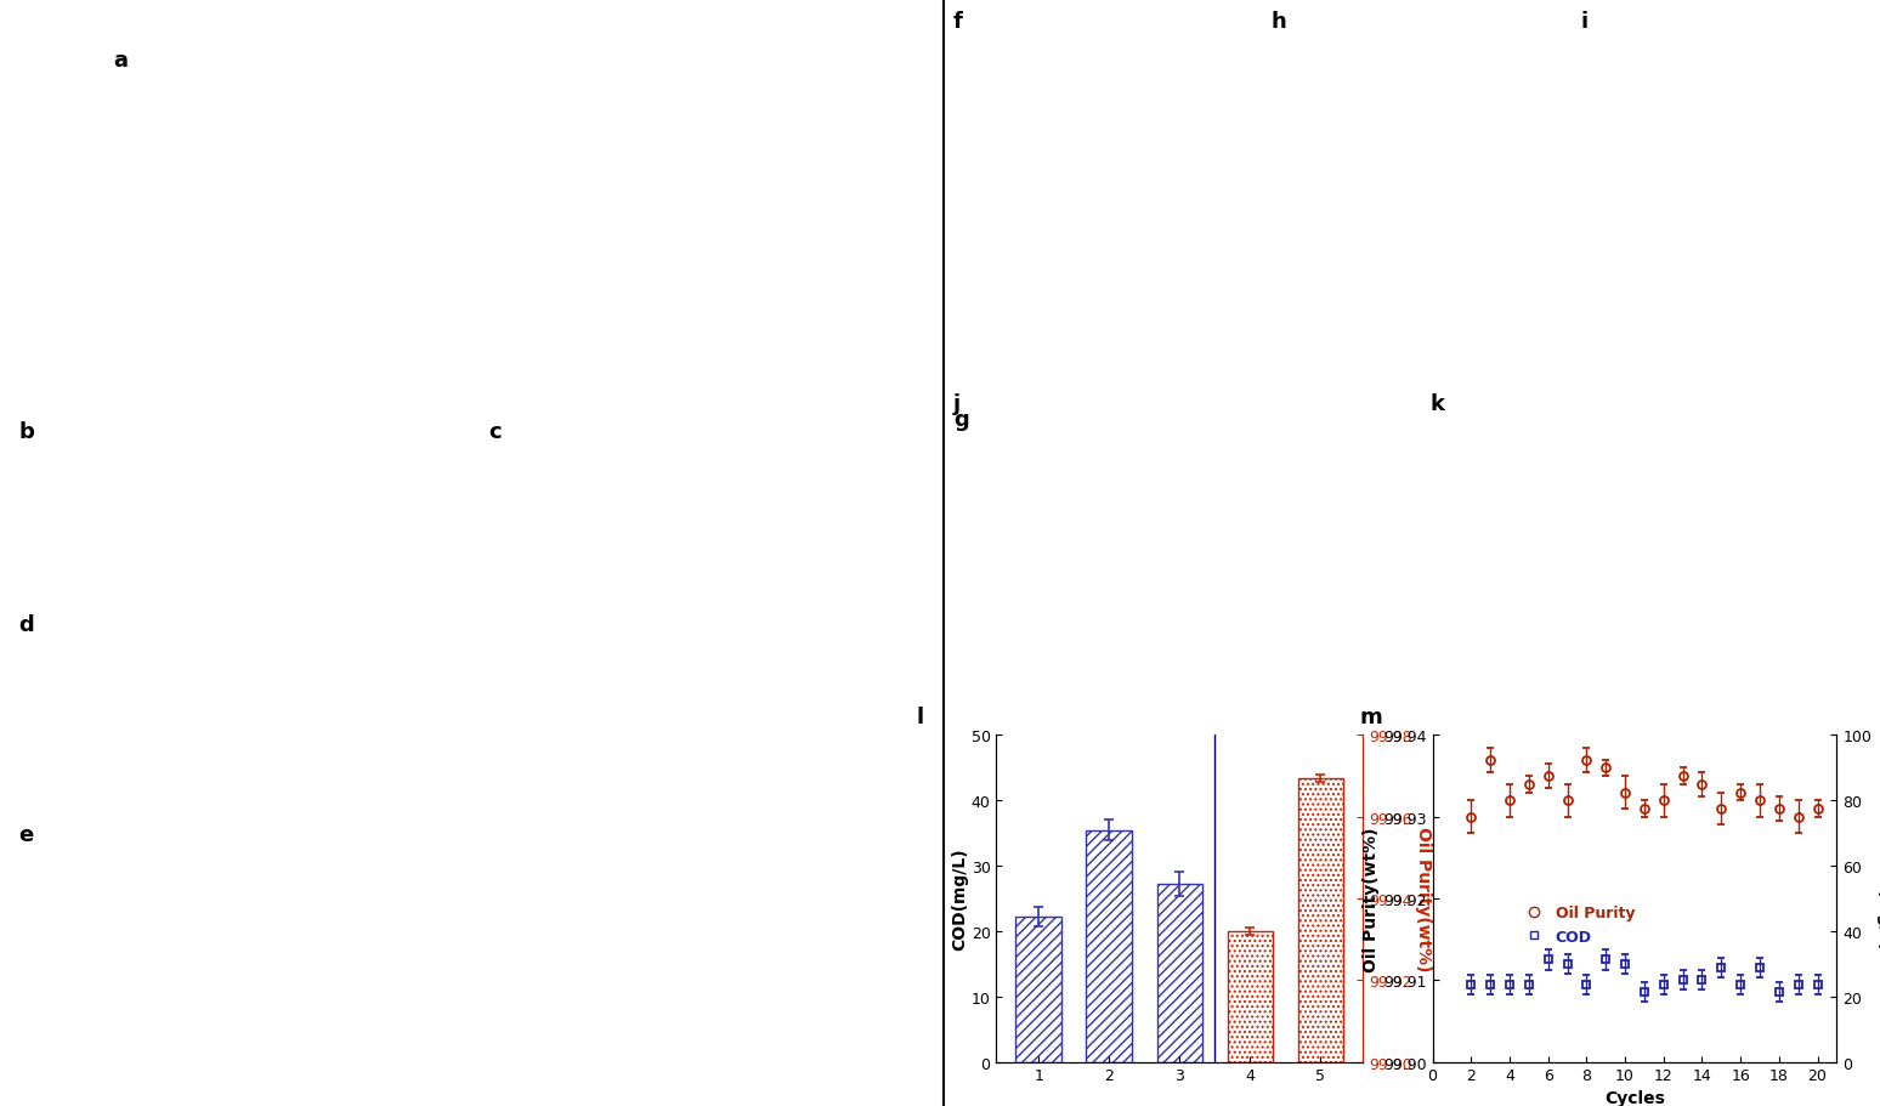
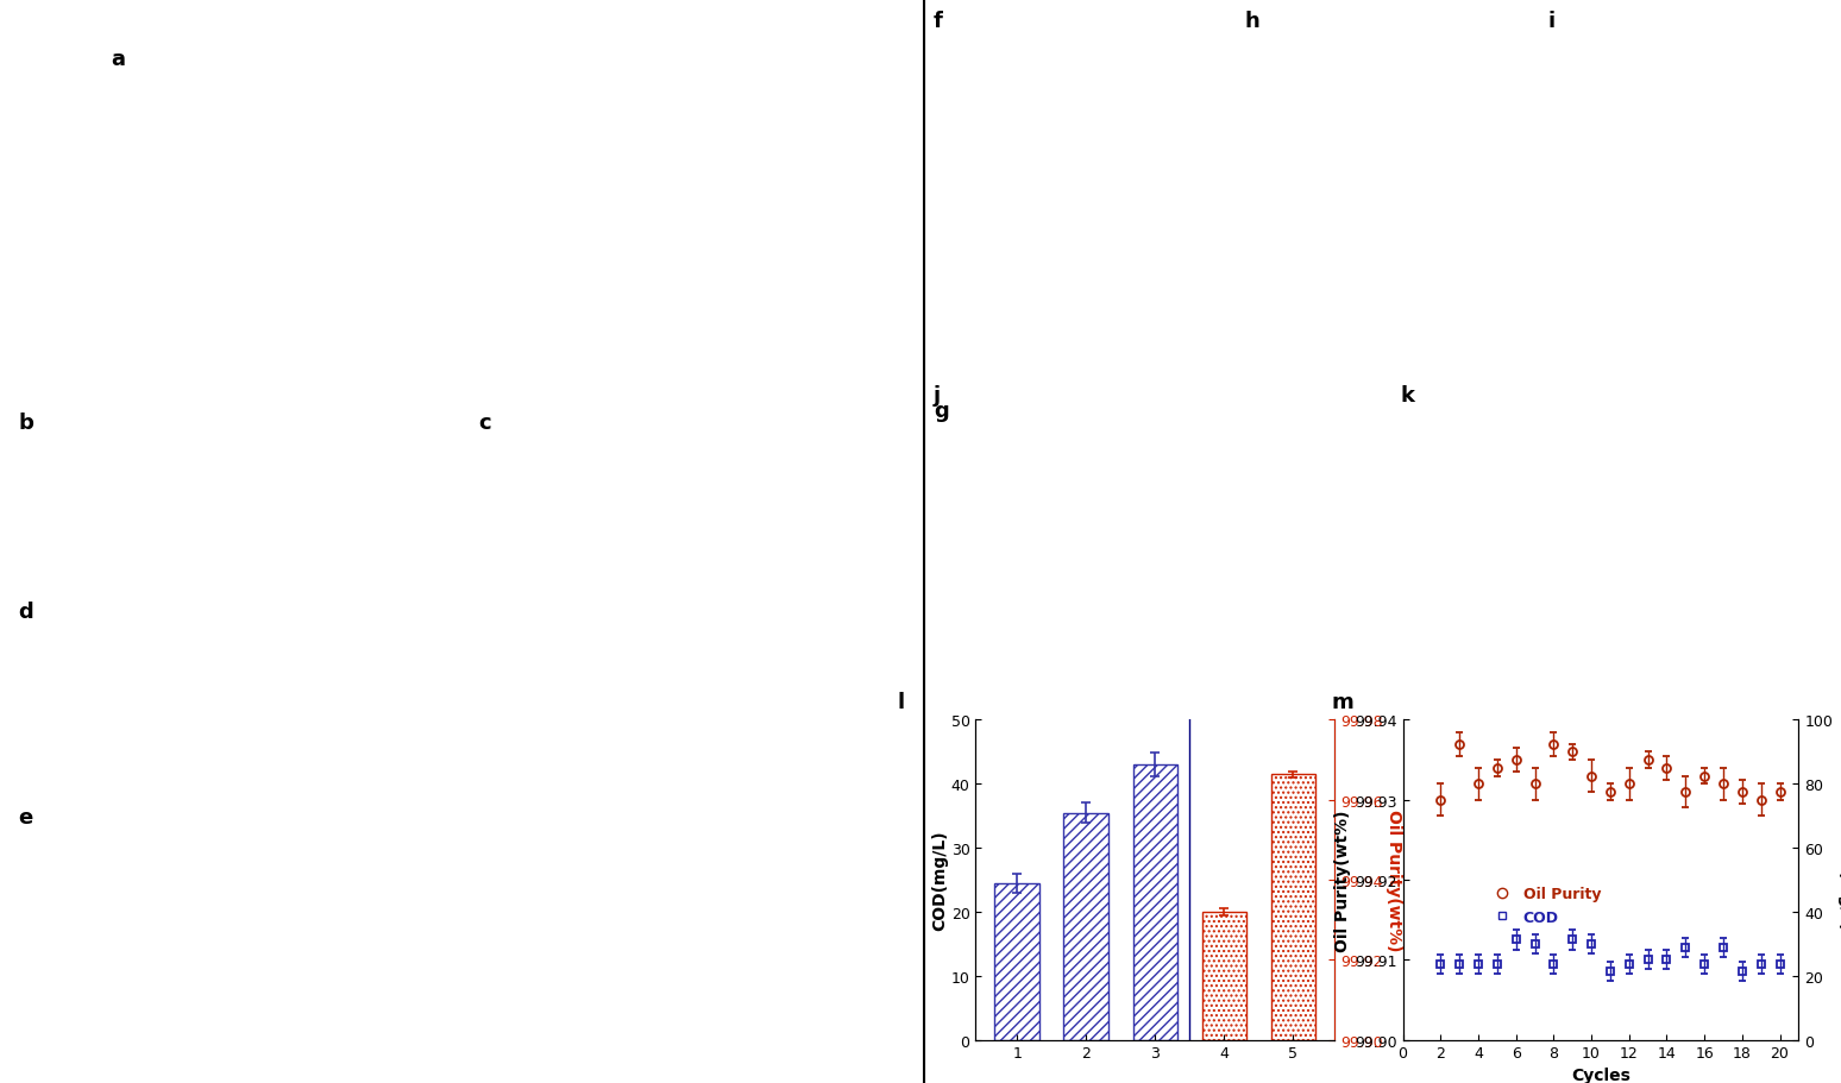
1: 22.2 -> 24.5
3: 27.2 -> 43.0
5: 43.4 -> 41.5
